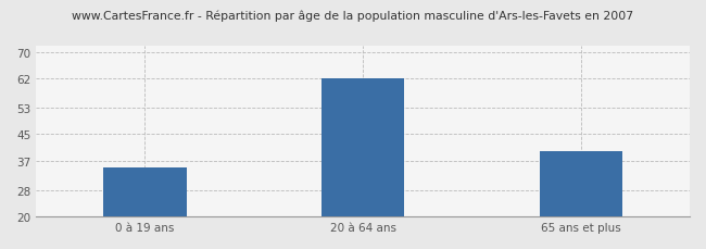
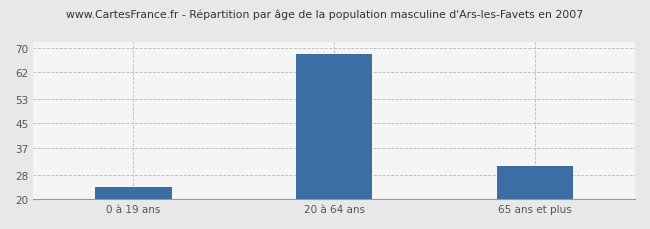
0 à 19 ans: 35 -> 24
20 à 64 ans: 62 -> 68
65 ans et plus: 40 -> 31
